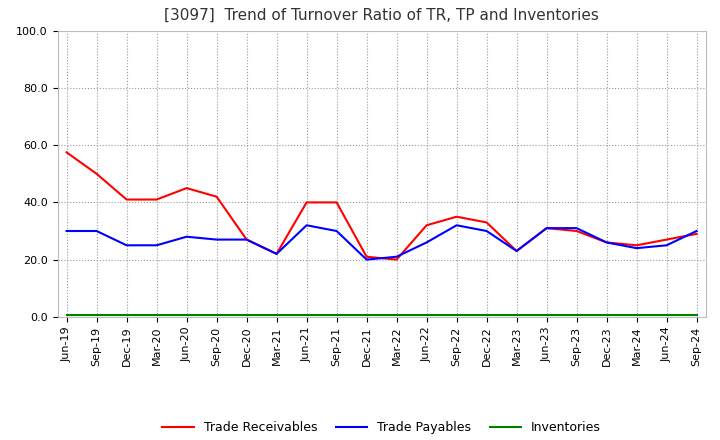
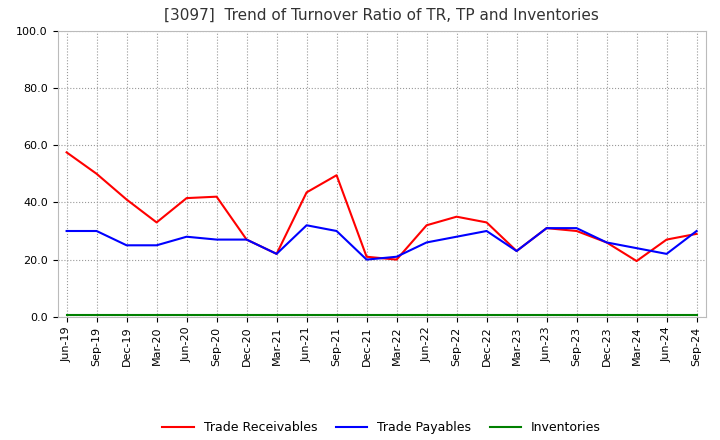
Trade Receivables/Mar-20: 41.0 -> 33.0
Trade Receivables/Jun-20: 45.0 -> 41.5
Trade Receivables/Jun-21: 40.0 -> 43.5
Trade Receivables/Sep-21: 40.0 -> 49.5
Trade Payables/Sep-22: 32 -> 28
Trade Receivables/Mar-24: 25.0 -> 19.5
Trade Payables/Jun-24: 25 -> 22
